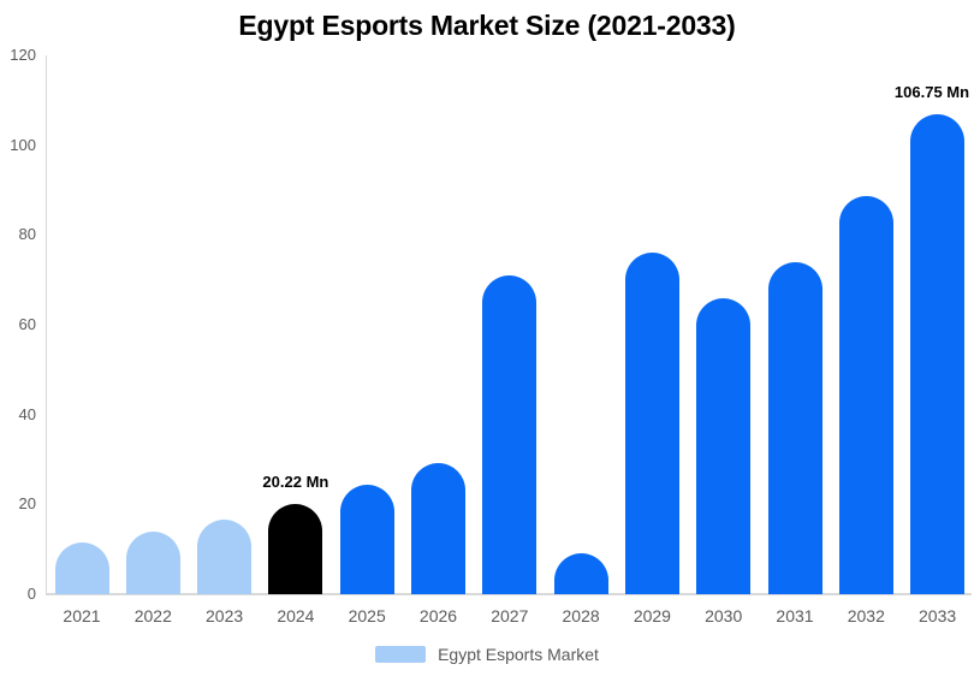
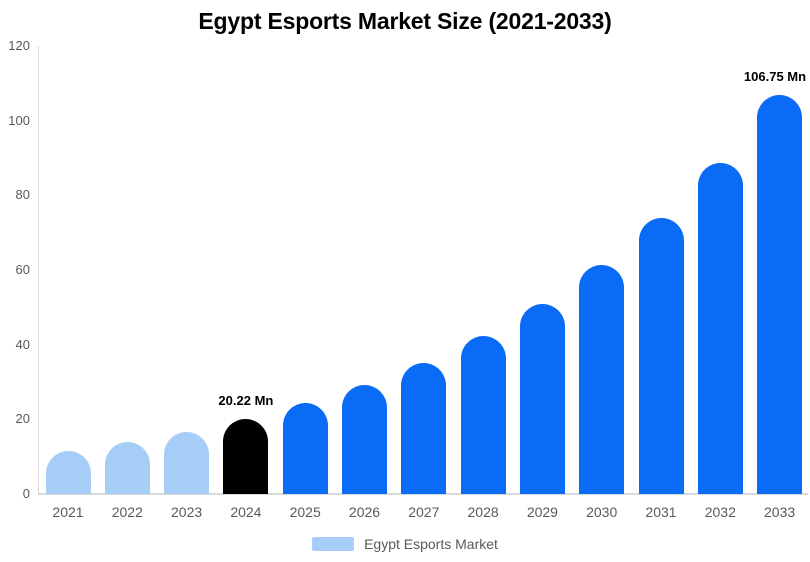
2027: 71 -> 35
2028: 9 -> 42
2029: 76 -> 51
2030: 66 -> 61
